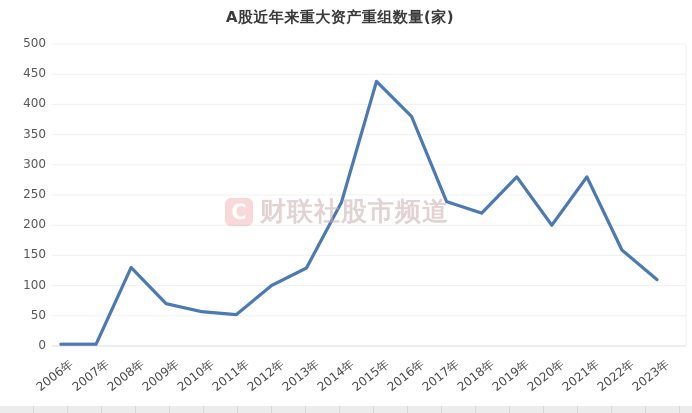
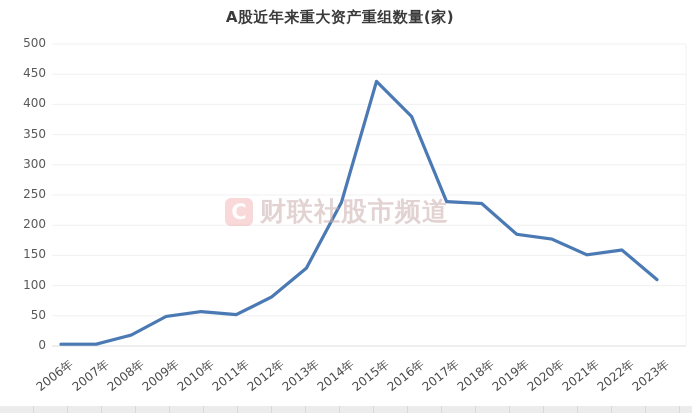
2008年: 130 -> 20
2009年: 70 -> 50
2012年: 100 -> 80
2018年: 220 -> 240
2019年: 280 -> 180
2020年: 200 -> 180
2021年: 280 -> 150
